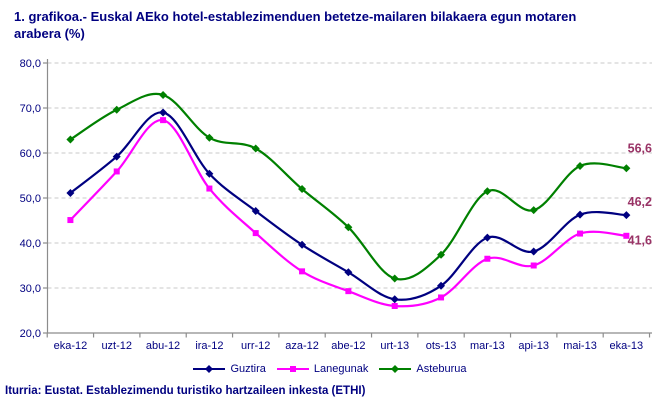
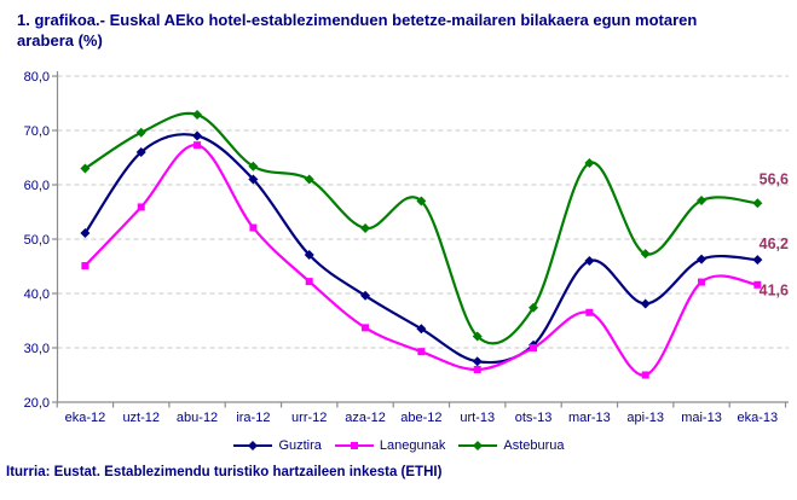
Guztira/uzt-12: 59 -> 66
Guztira/ira-12: 55 -> 61
Asteburua/abe-12: 44 -> 57
Lanegunak/ots-13: 28 -> 30
Guztira/mar-13: 41 -> 46
Asteburua/mar-13: 52 -> 64
Lanegunak/api-13: 35 -> 25
